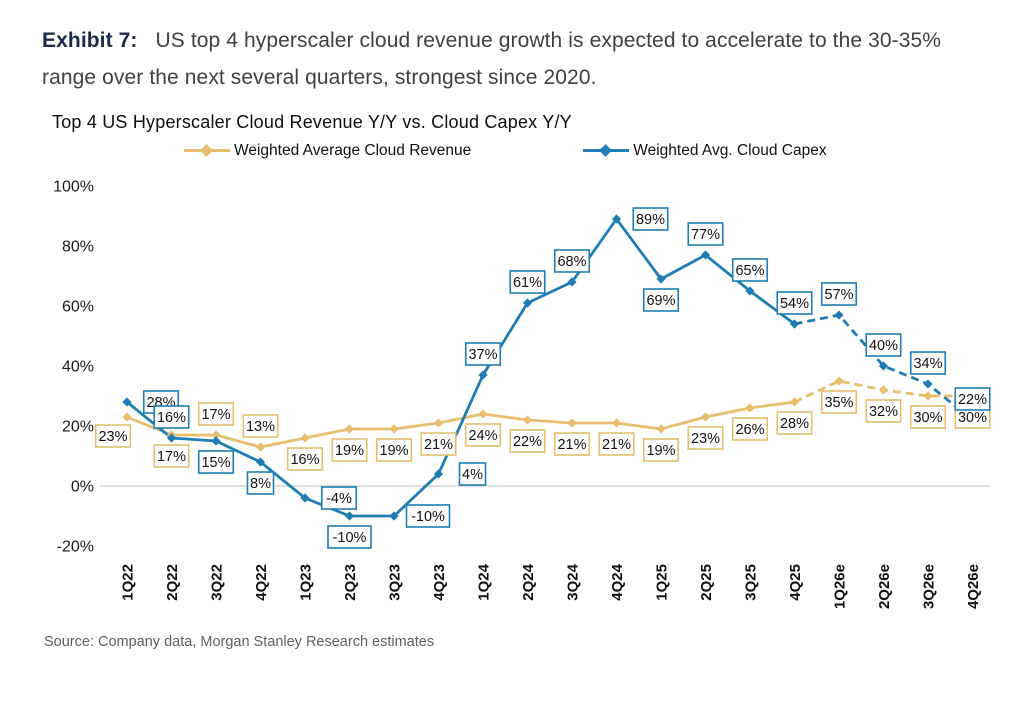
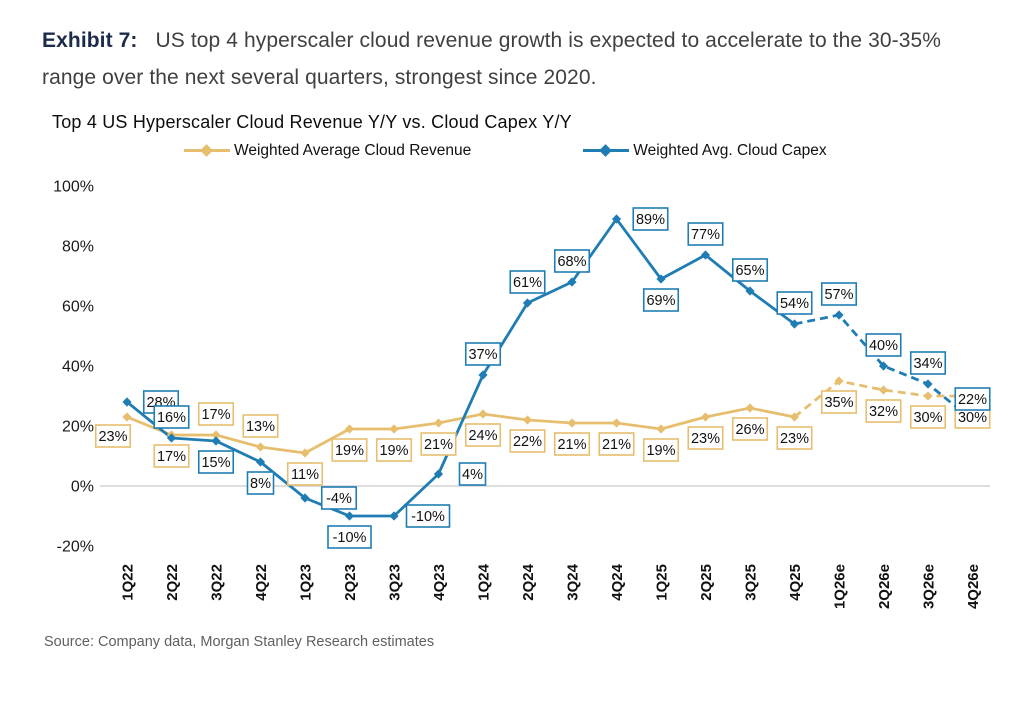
Weighted Average Cloud Revenue/1Q23: 16% -> 11%
Weighted Average Cloud Revenue/4Q25: 28% -> 23%
